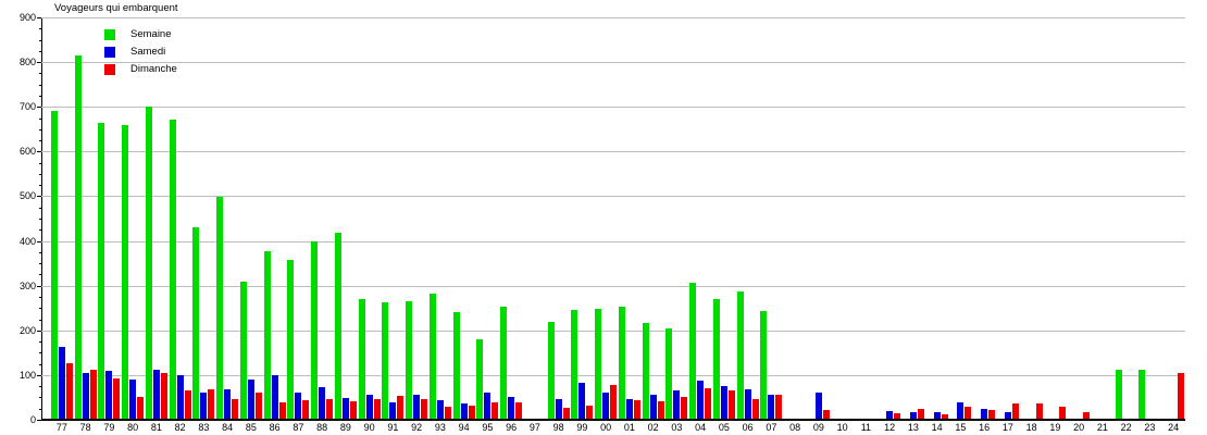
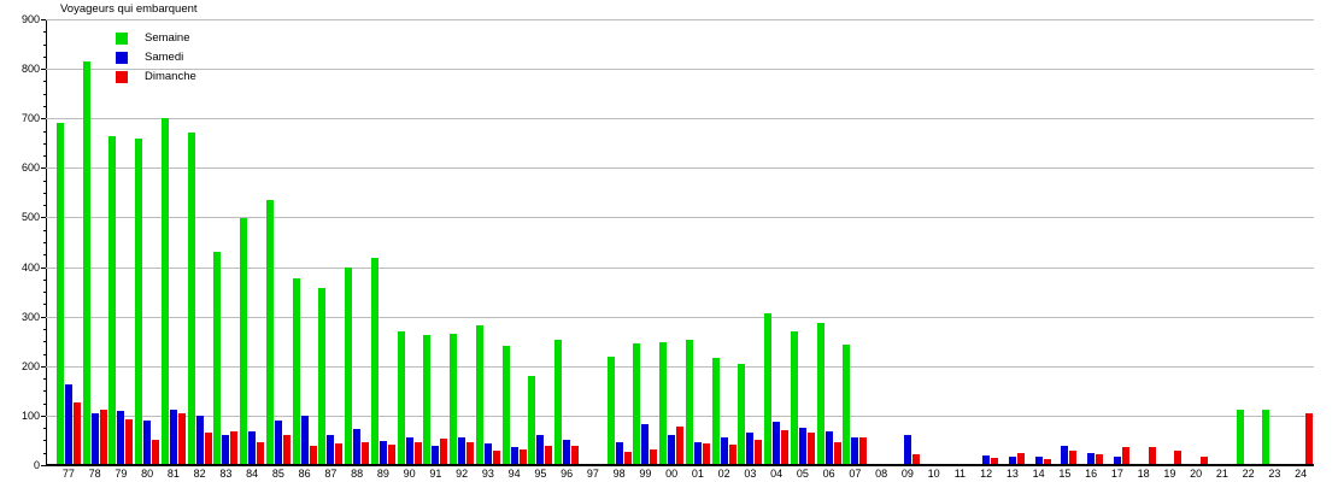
Semaine/85: 310 -> 540
